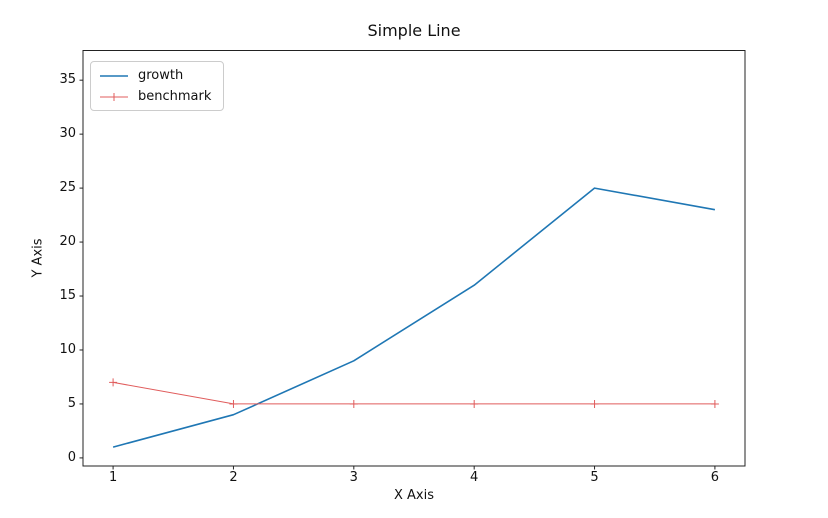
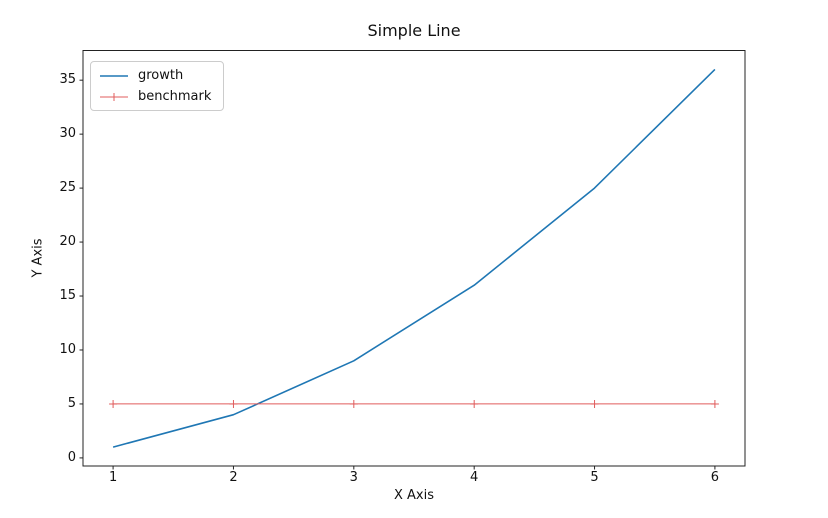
benchmark/1: 7 -> 5
growth/6: 23 -> 36
